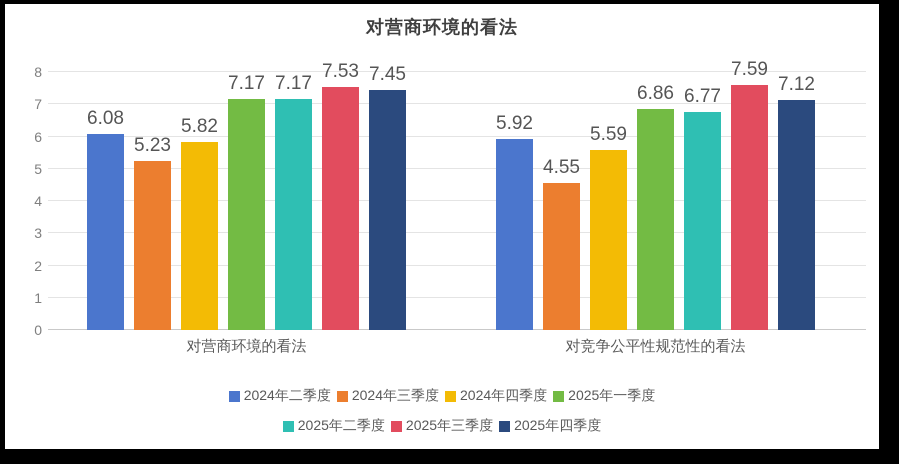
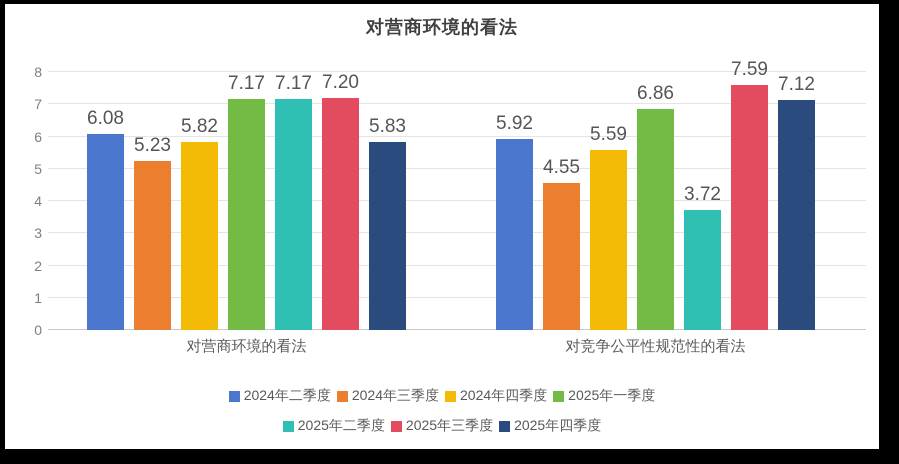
2025年三季度/对营商环境的看法: 7.53 -> 7.20
2025年四季度/对营商环境的看法: 7.45 -> 5.83
2025年二季度/对竞争公平性规范性的看法: 6.77 -> 3.72
